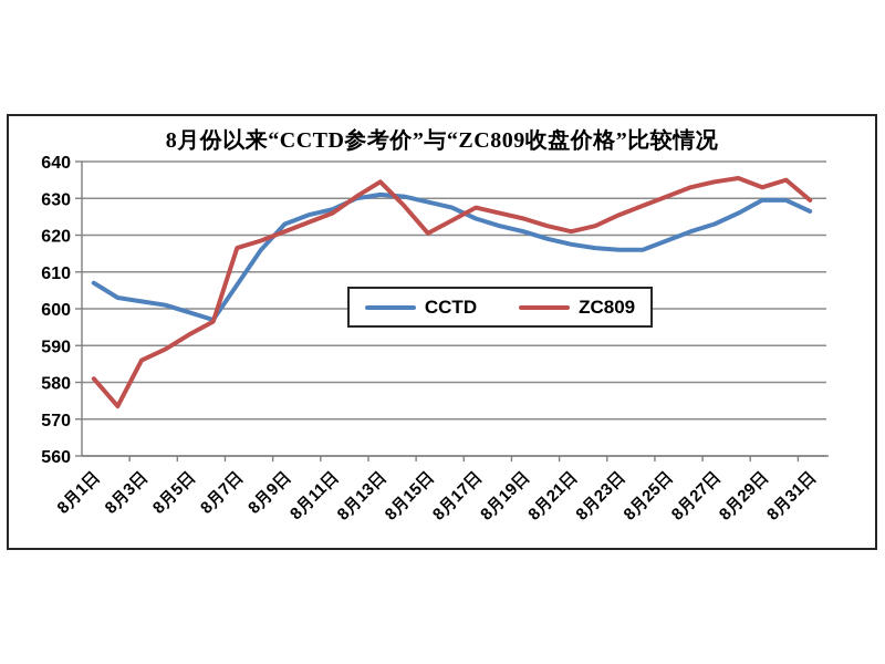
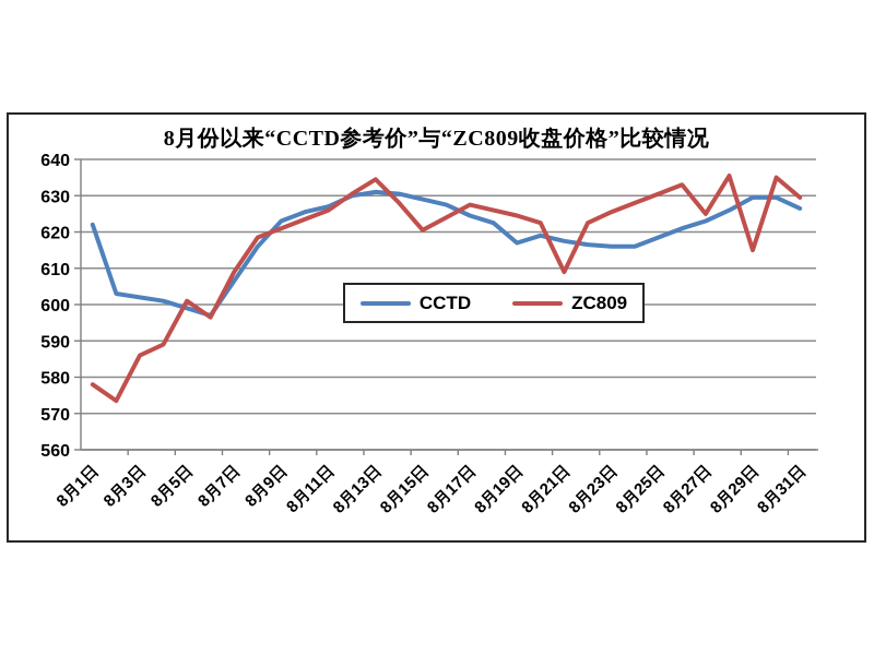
CCTD/8月1日: 607 -> 622
ZC809/8月1日: 581 -> 578
ZC809/8月5日: 593 -> 601
ZC809/8月7日: 616 -> 609
CCTD/8月19日: 621 -> 617
ZC809/8月21日: 621 -> 609
ZC809/8月27日: 634 -> 625
ZC809/8月29日: 633 -> 615
